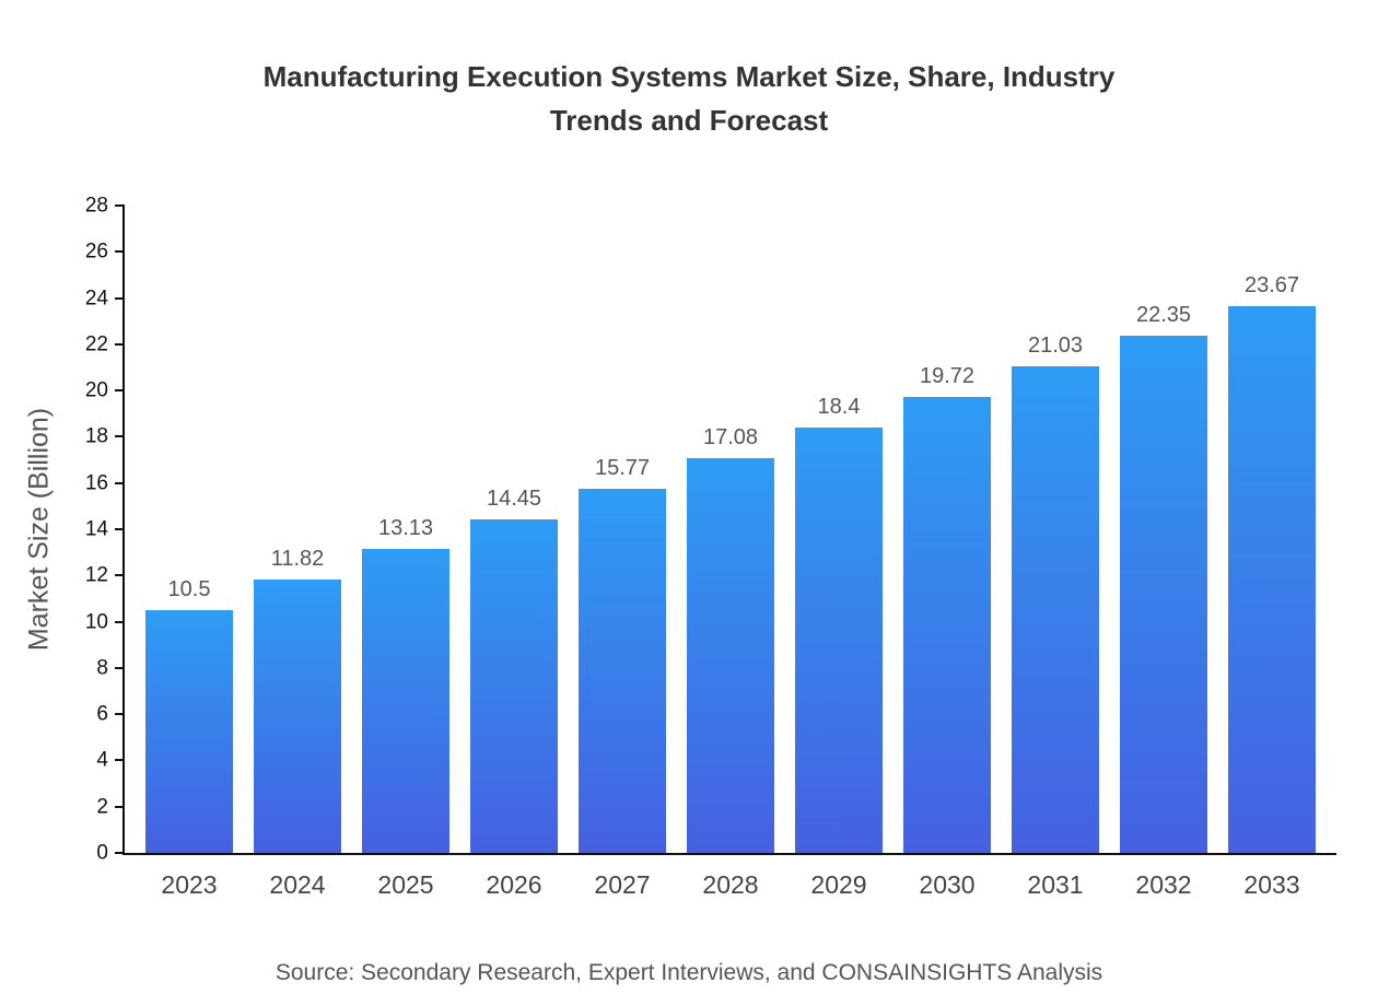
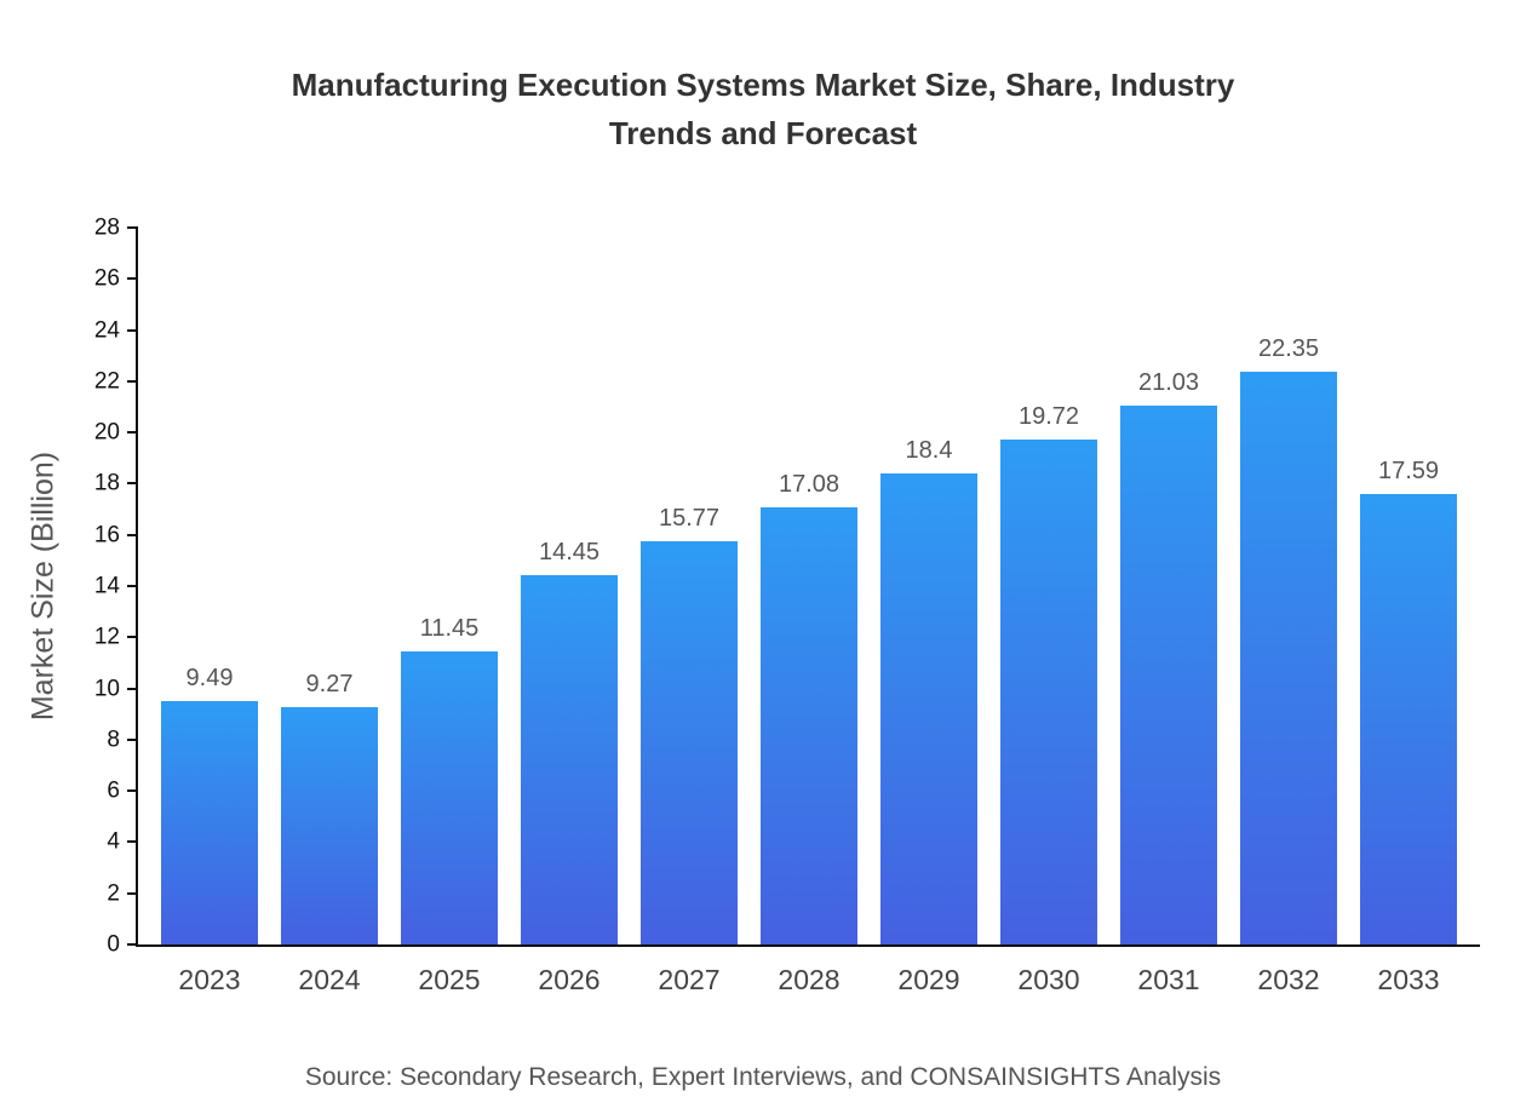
2023: 10.5 -> 9.49
2024: 11.82 -> 9.27
2025: 13.13 -> 11.45
2033: 23.67 -> 17.59
